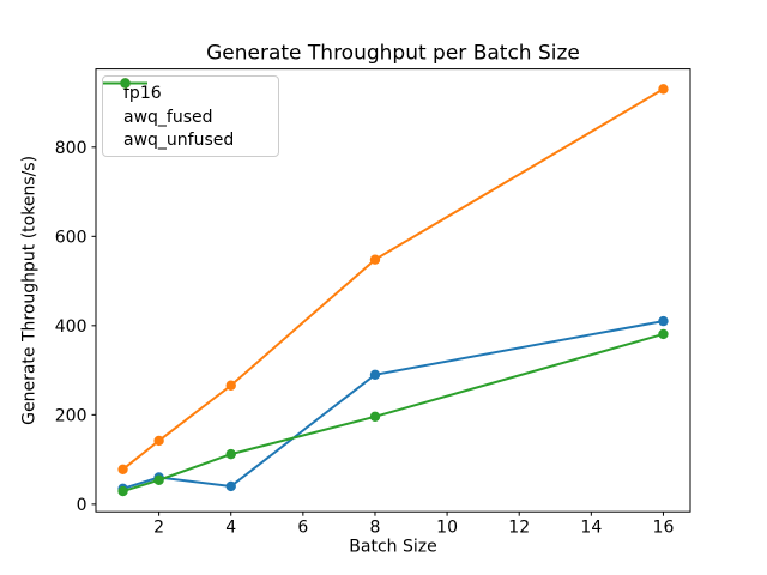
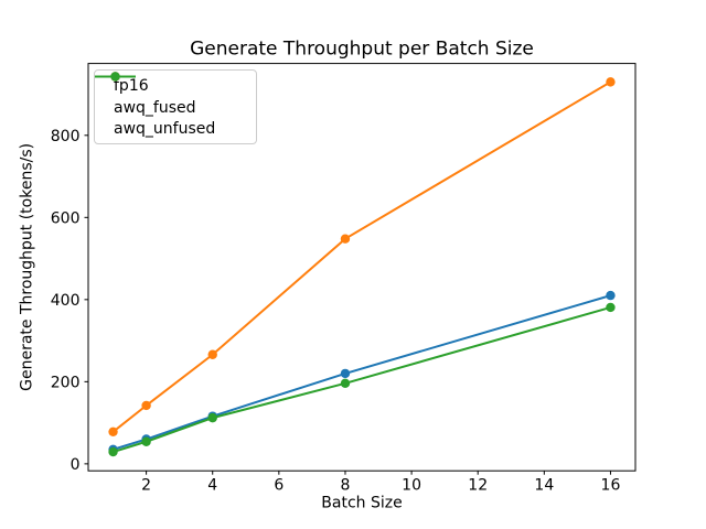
fp16/4: 40 -> 120
fp16/8: 290 -> 220
